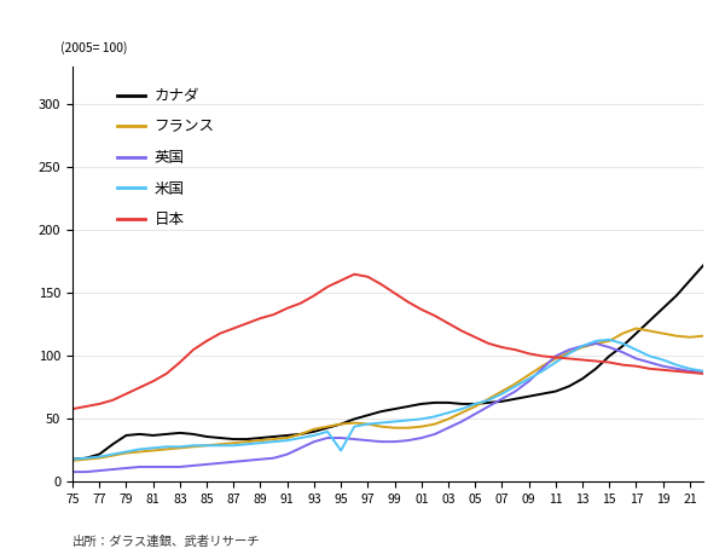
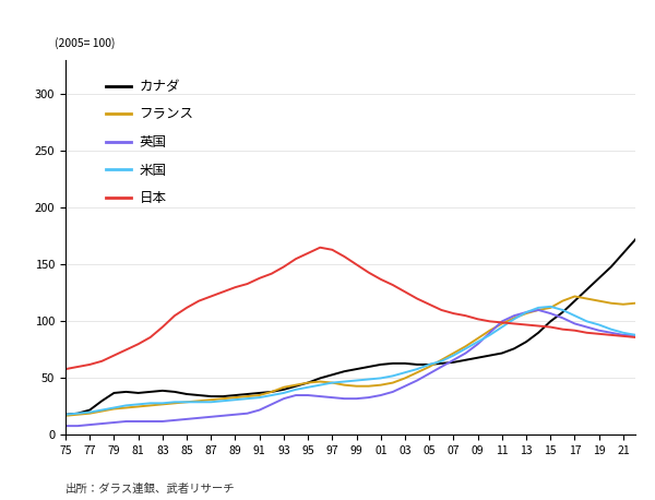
米国/95: 25 -> 42
